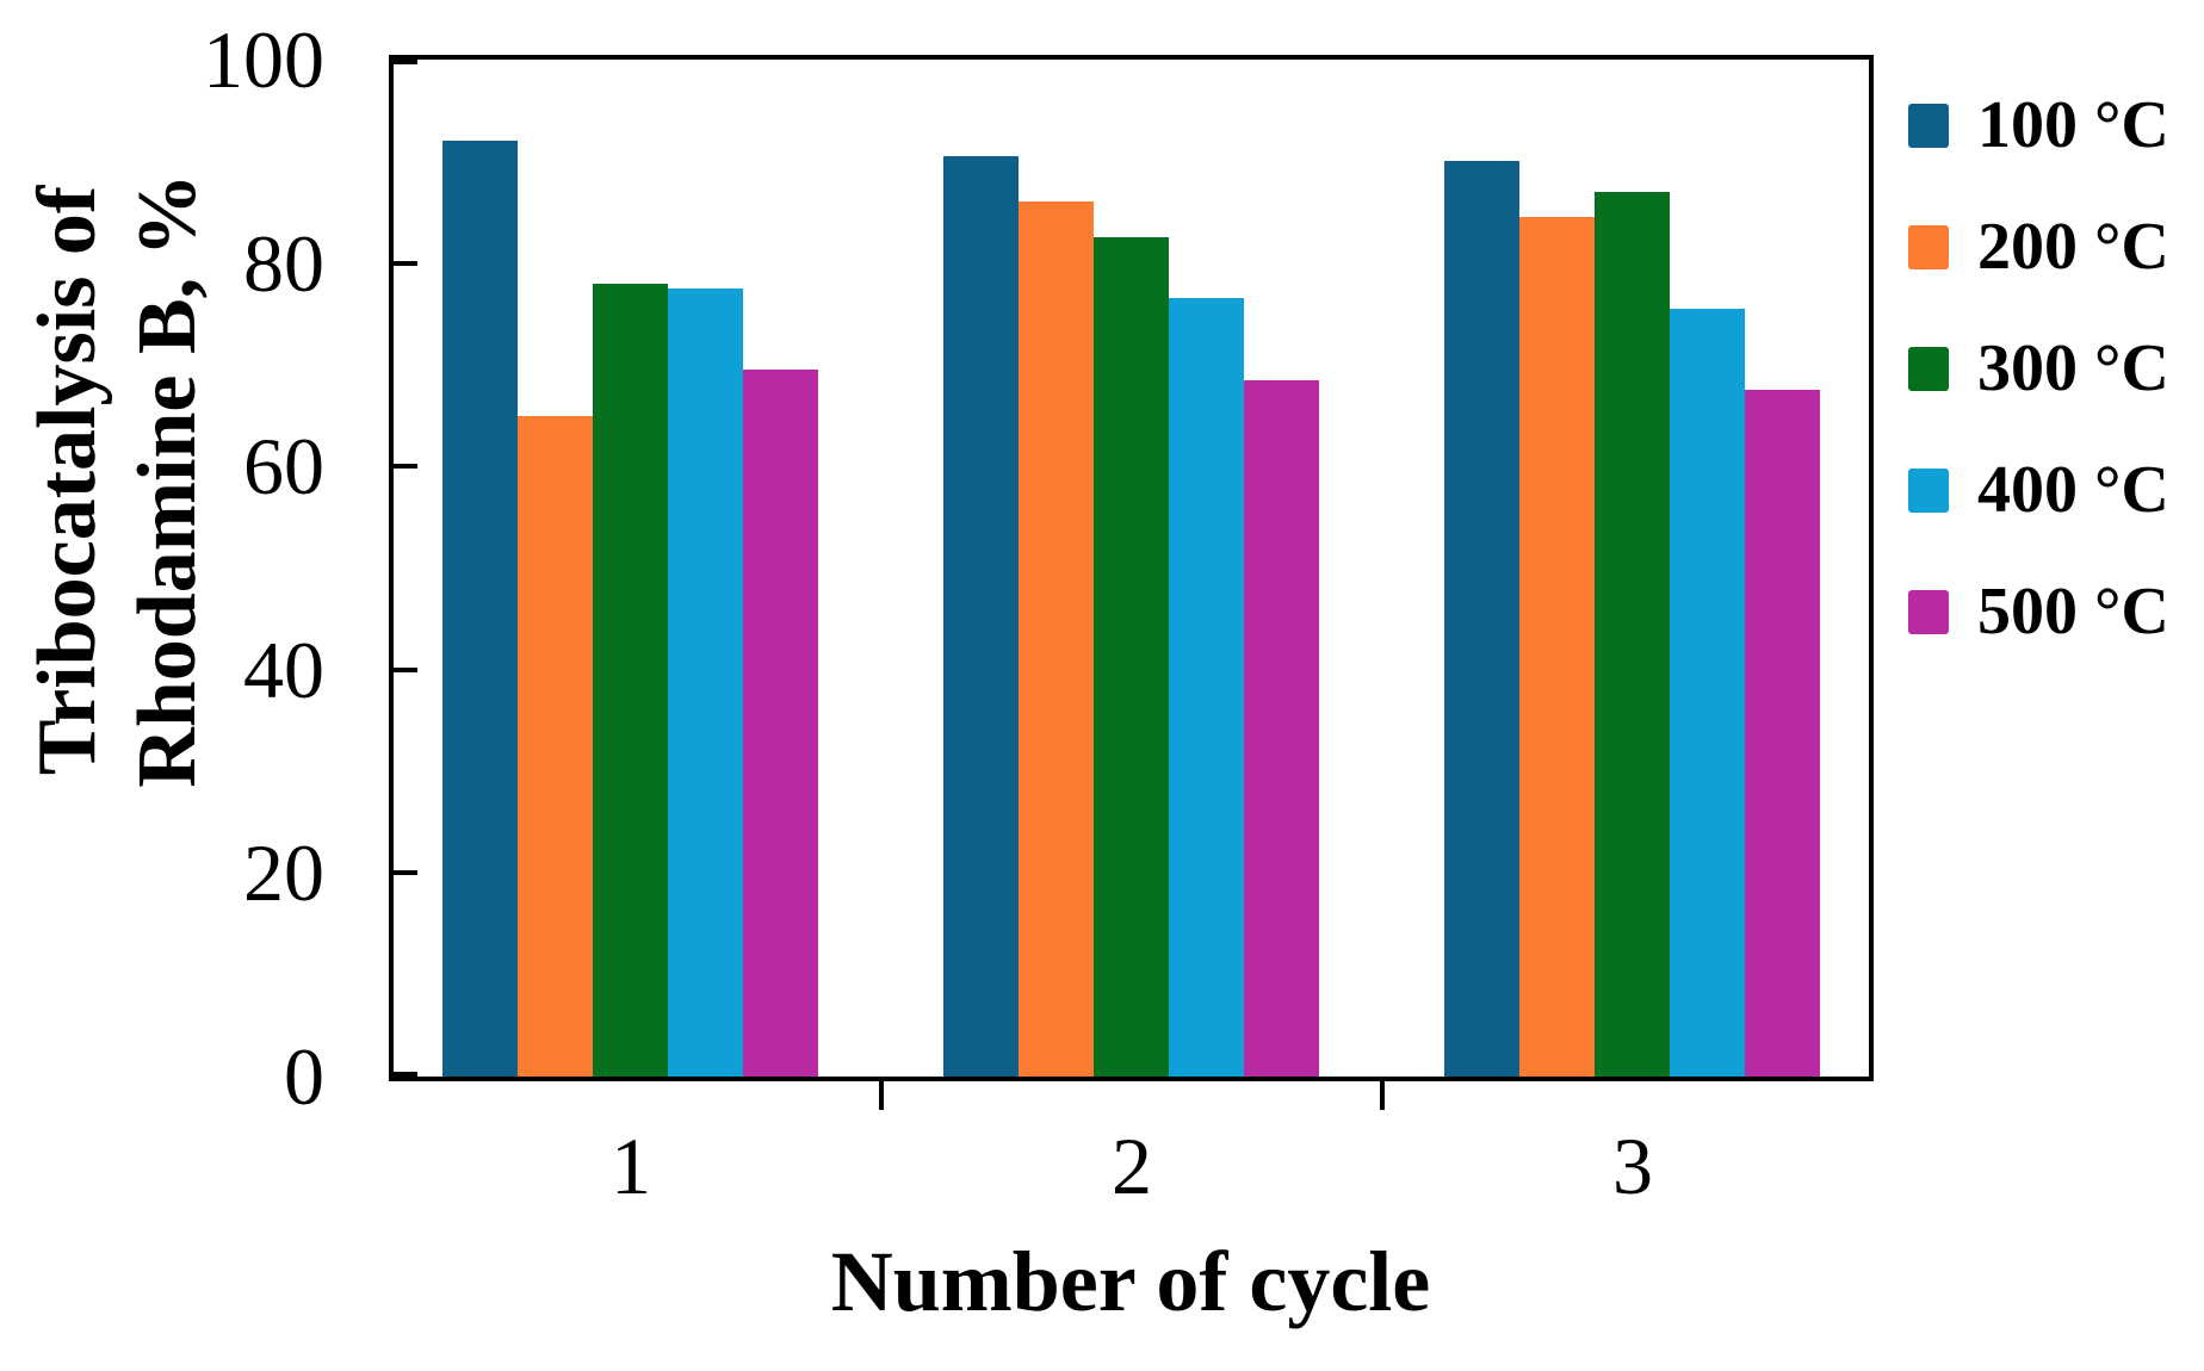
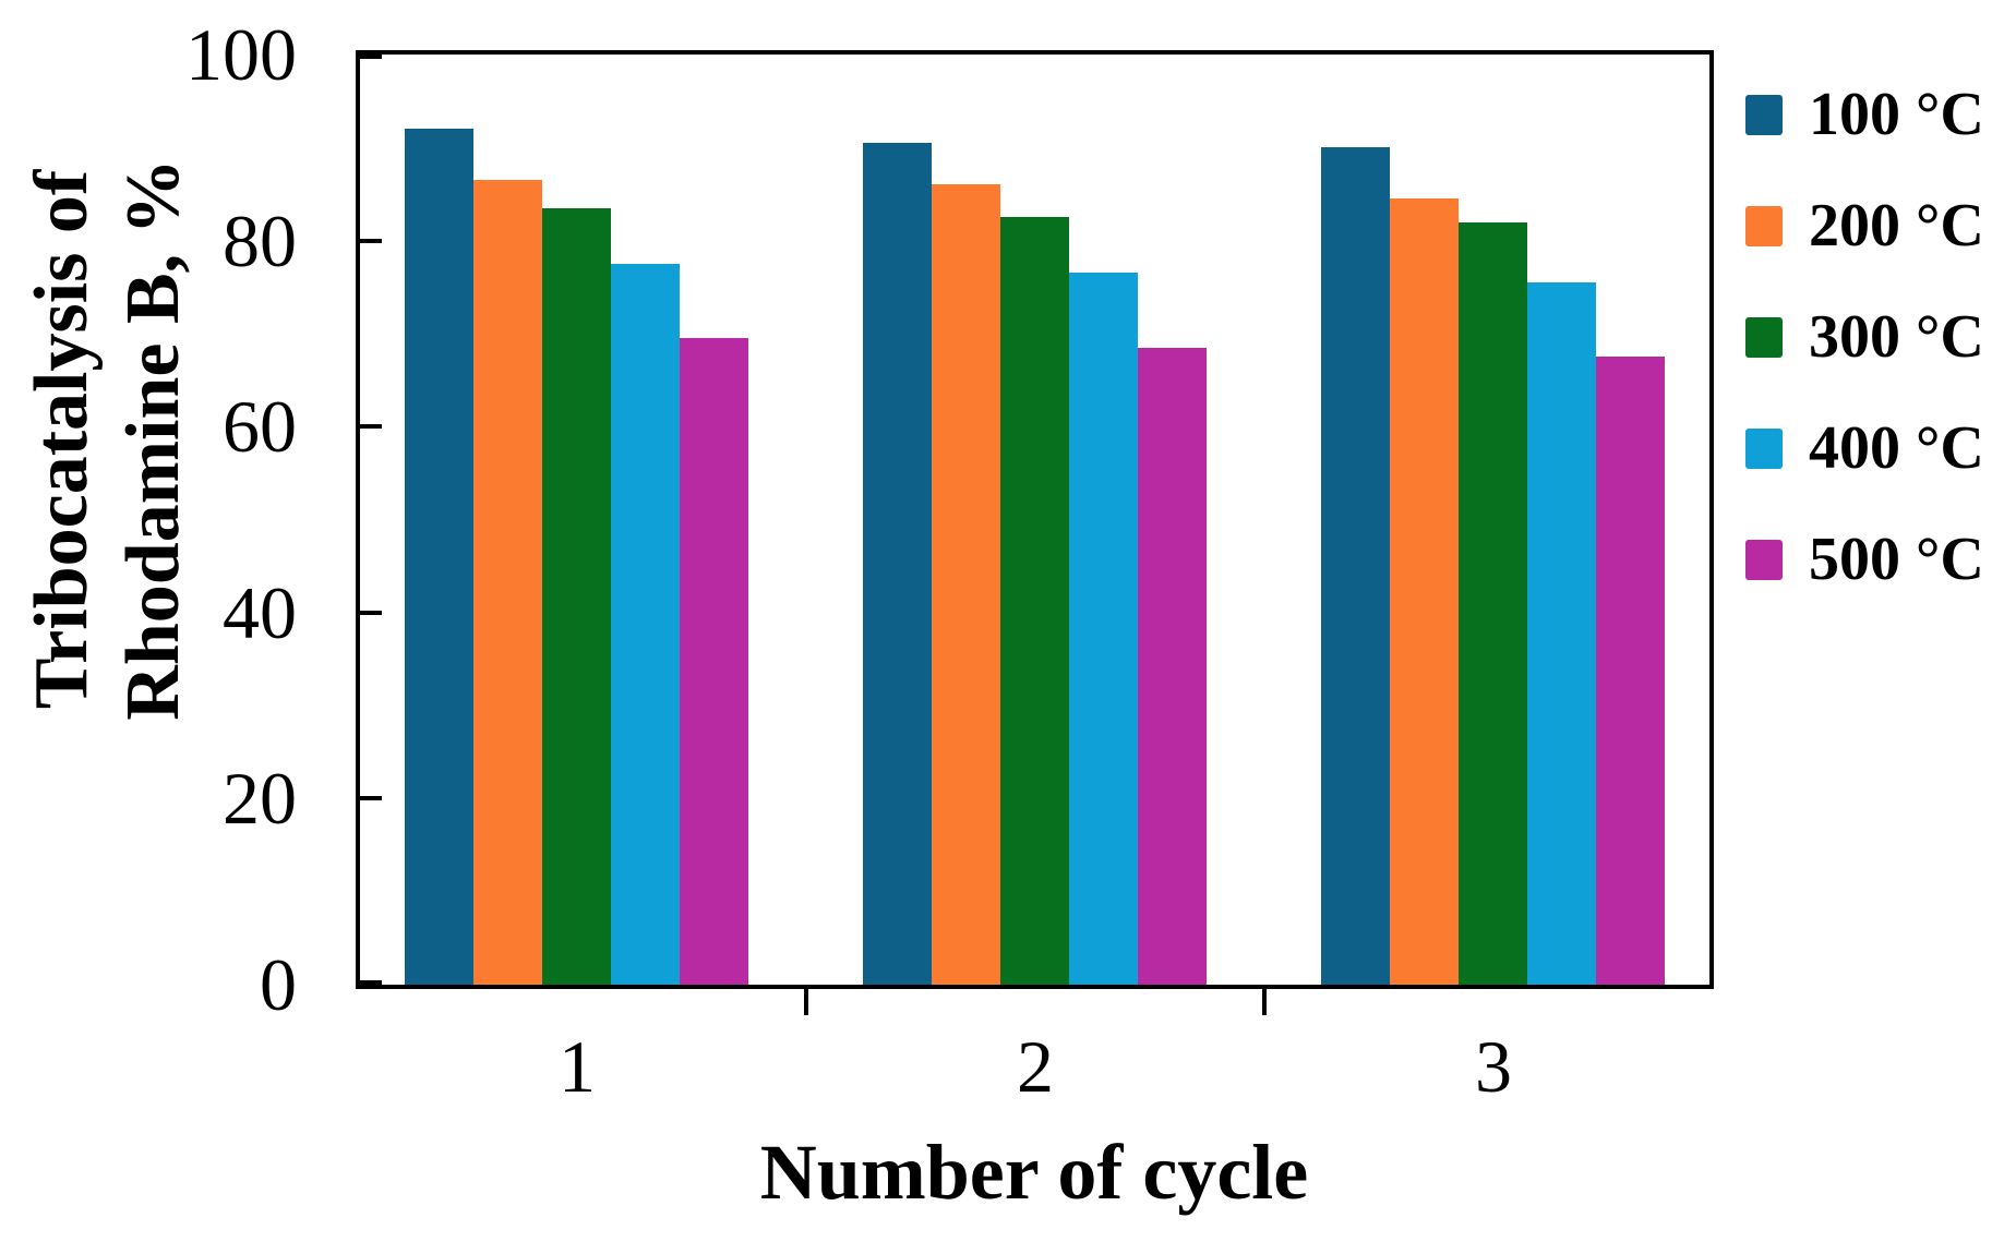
200 °C/1: 65 -> 86
300 °C/1: 78 -> 84
300 °C/3: 87 -> 82
